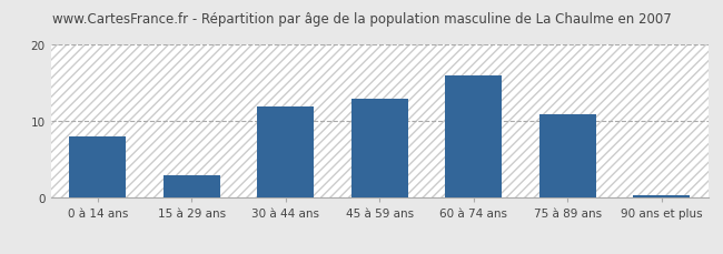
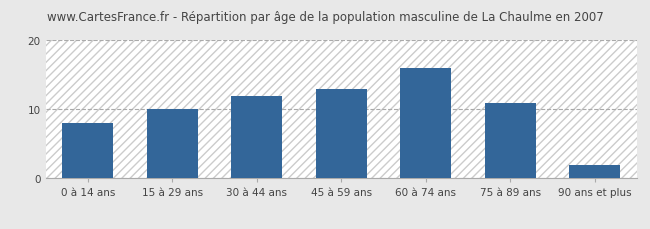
15 à 29 ans: 3.0 -> 10.0
90 ans et plus: 0.3 -> 2.0
